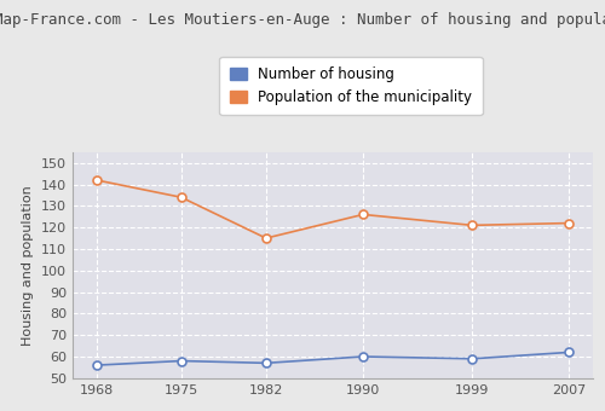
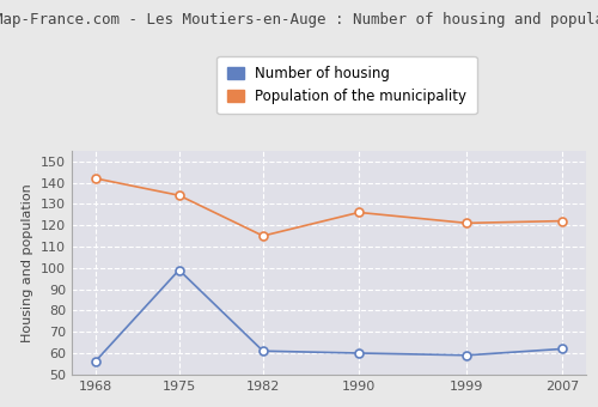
Number of housing/1975: 58 -> 99
Number of housing/1982: 57 -> 61
